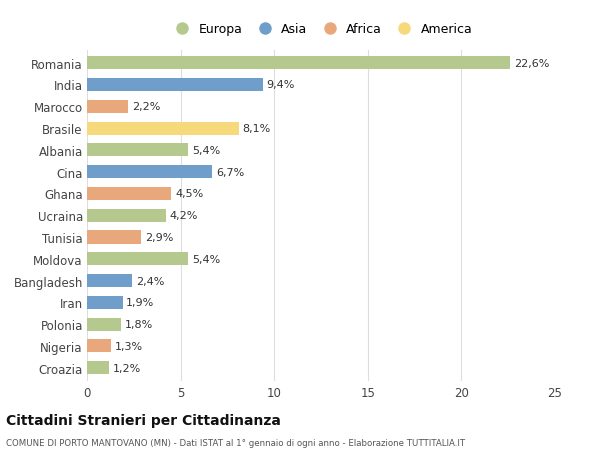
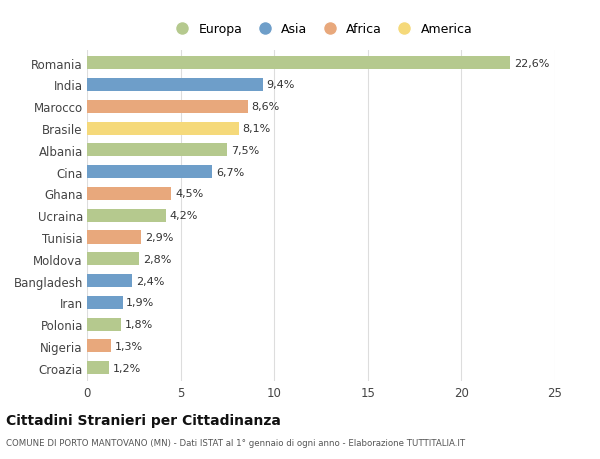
Marocco: 2,2% -> 8,6%
Albania: 5,4% -> 7,5%
Moldova: 5,4% -> 2,8%
